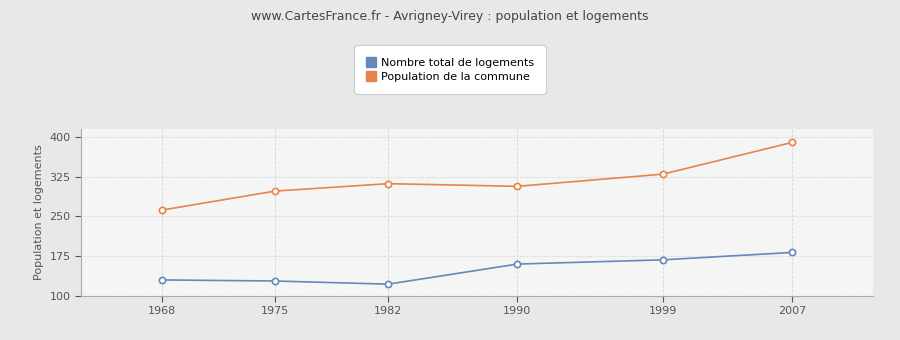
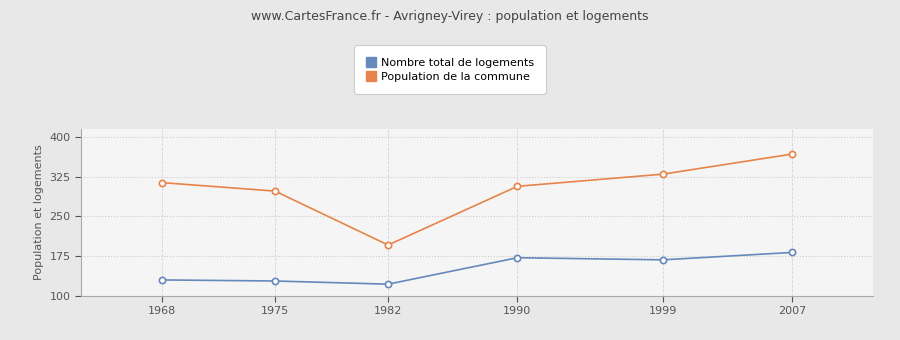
Population de la commune/1968: 262 -> 314
Population de la commune/1982: 312 -> 196
Nombre total de logements/1990: 160 -> 172
Population de la commune/2007: 390 -> 368
